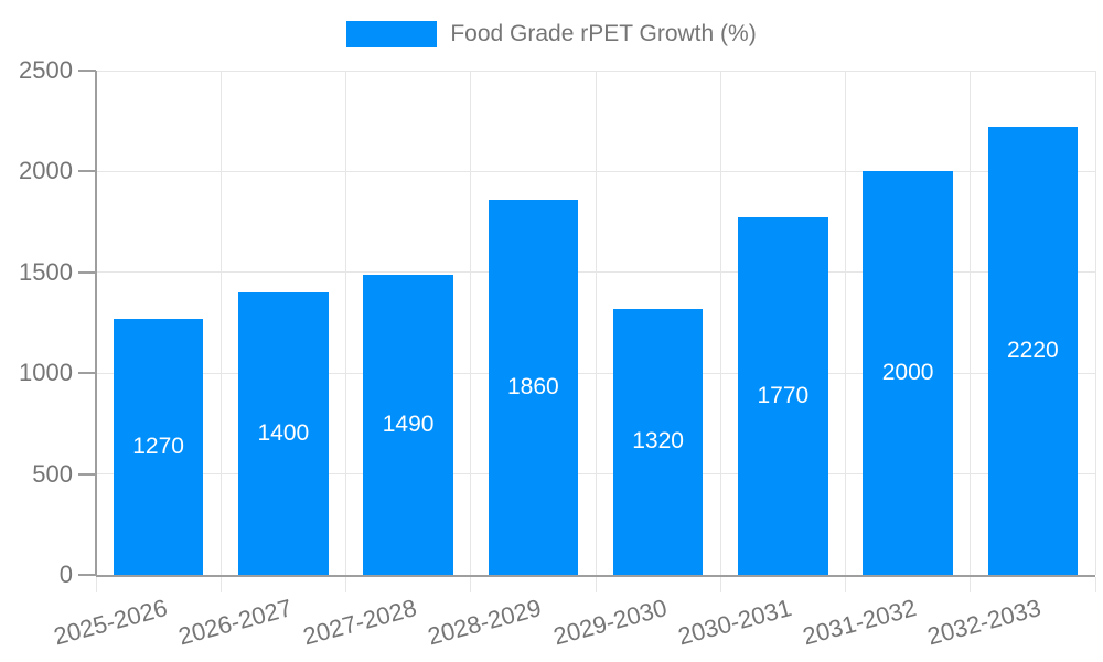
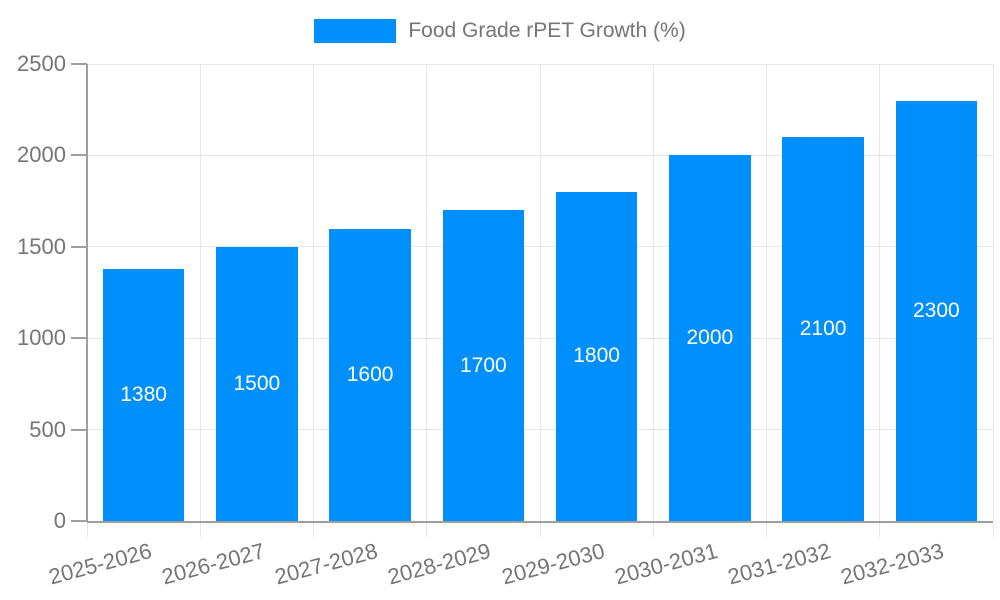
2025-2026: 1270 -> 1380
2026-2027: 1400 -> 1500
2027-2028: 1490 -> 1600
2028-2029: 1860 -> 1700
2029-2030: 1320 -> 1800
2030-2031: 1770 -> 2000
2031-2032: 2000 -> 2100
2032-2033: 2220 -> 2300
